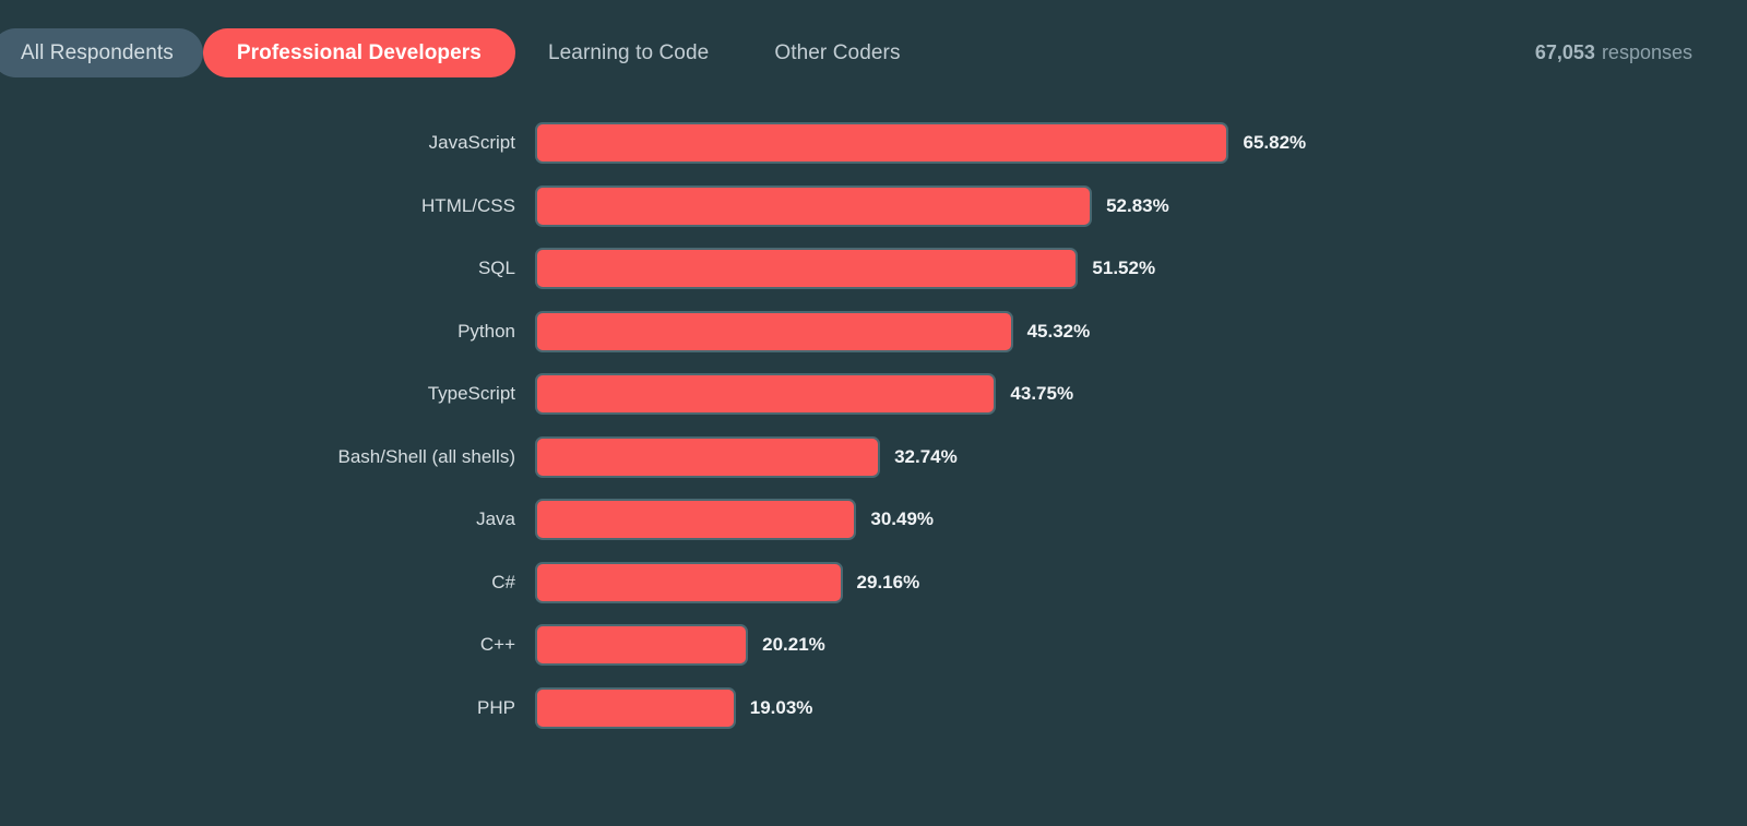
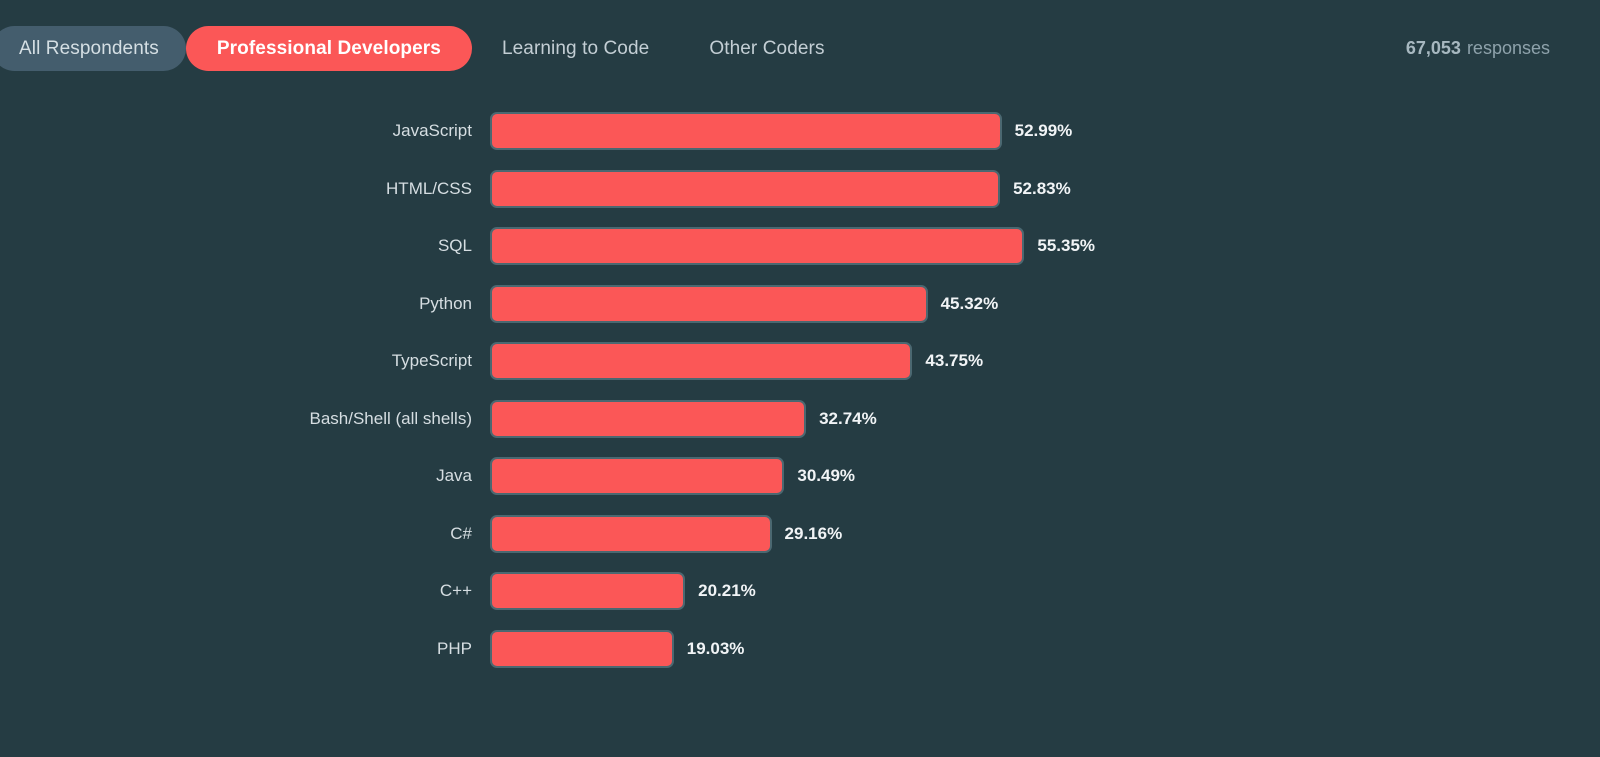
JavaScript: 65.82% -> 52.99%
SQL: 51.52% -> 55.35%
